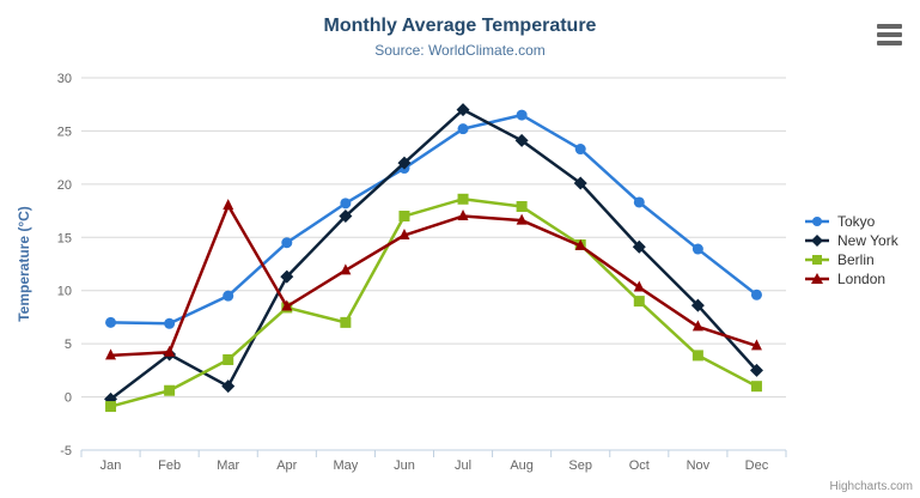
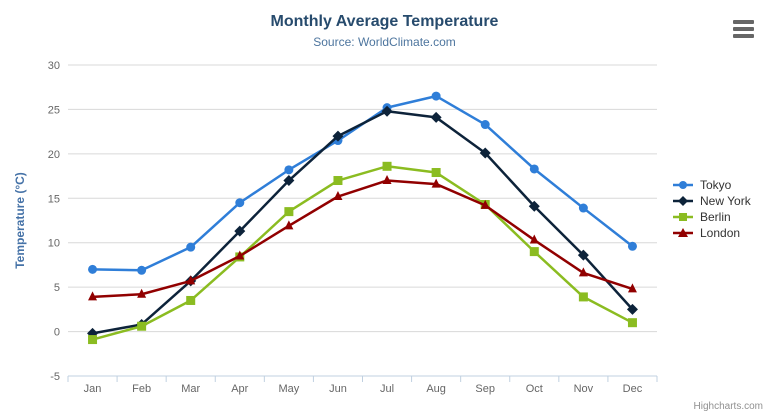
New York/Feb: 4 -> 1
New York/Mar: 1 -> 6
London/Mar: 18 -> 6
Berlin/May: 7 -> 14
New York/Jul: 27 -> 25
